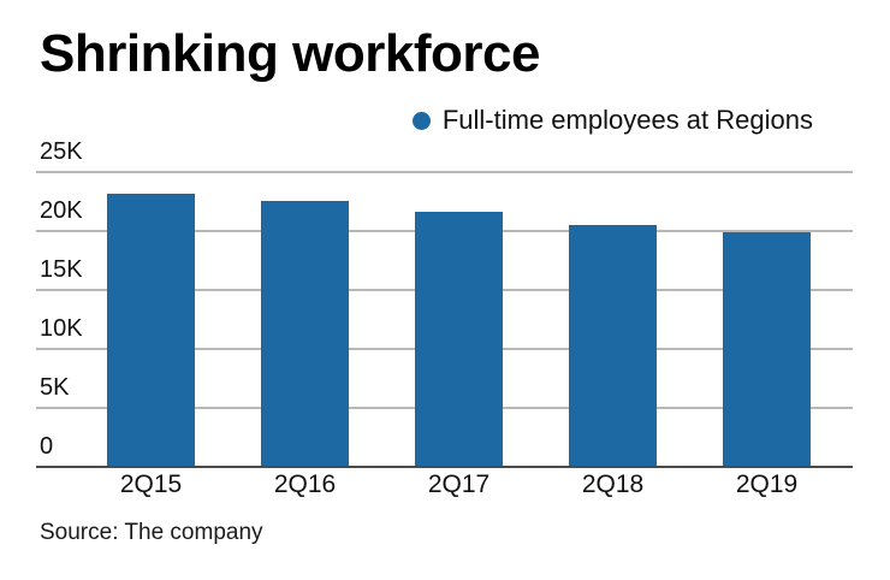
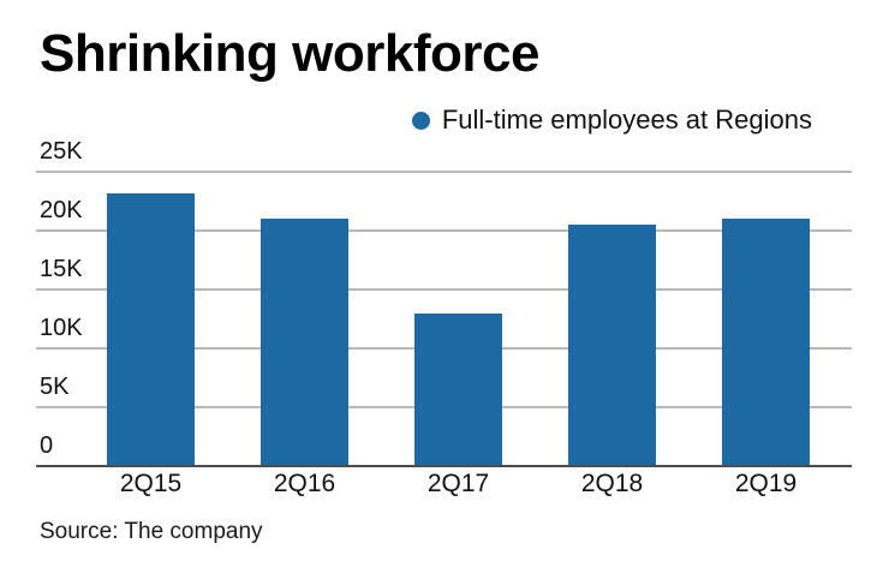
2Q16: 23K -> 21K
2Q17: 22K -> 13K
2Q19: 20K -> 21K
